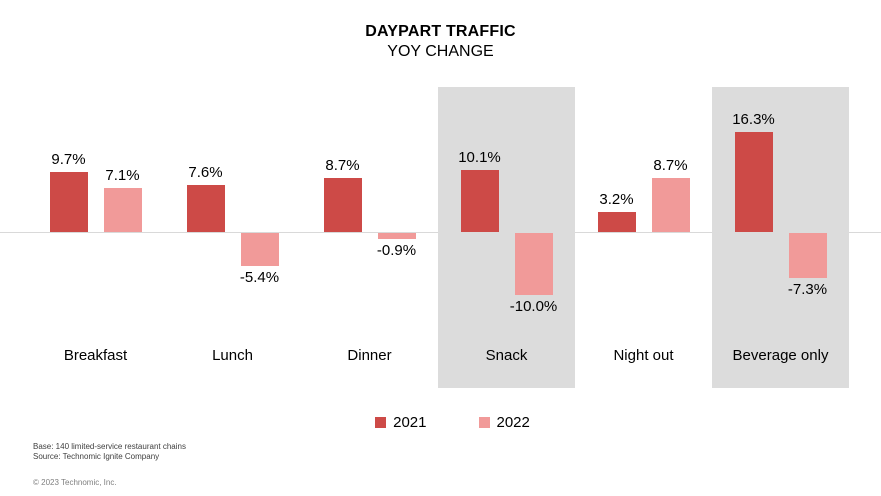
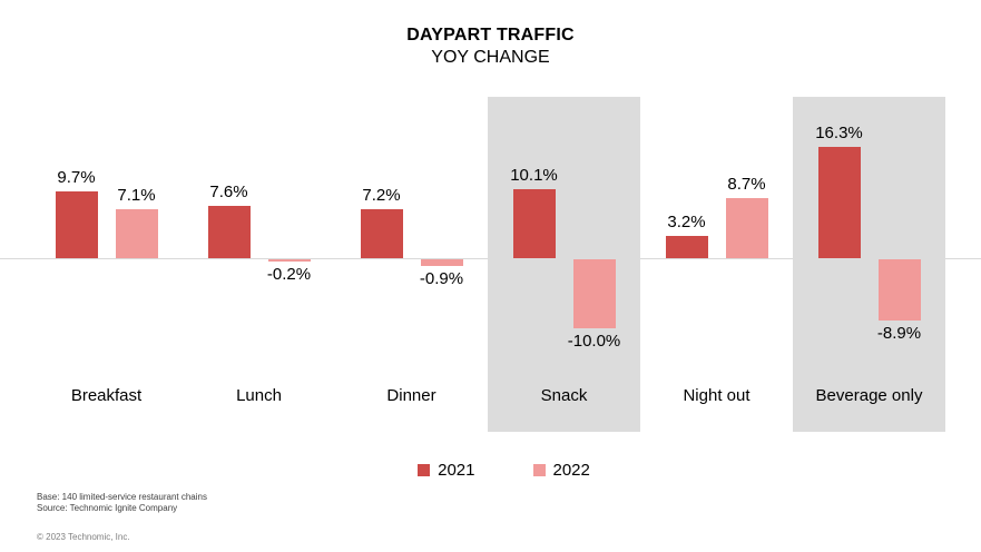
2022/Lunch: -5.4% -> -0.2%
2021/Dinner: 8.7% -> 7.2%
2022/Beverage only: -7.3% -> -8.9%
